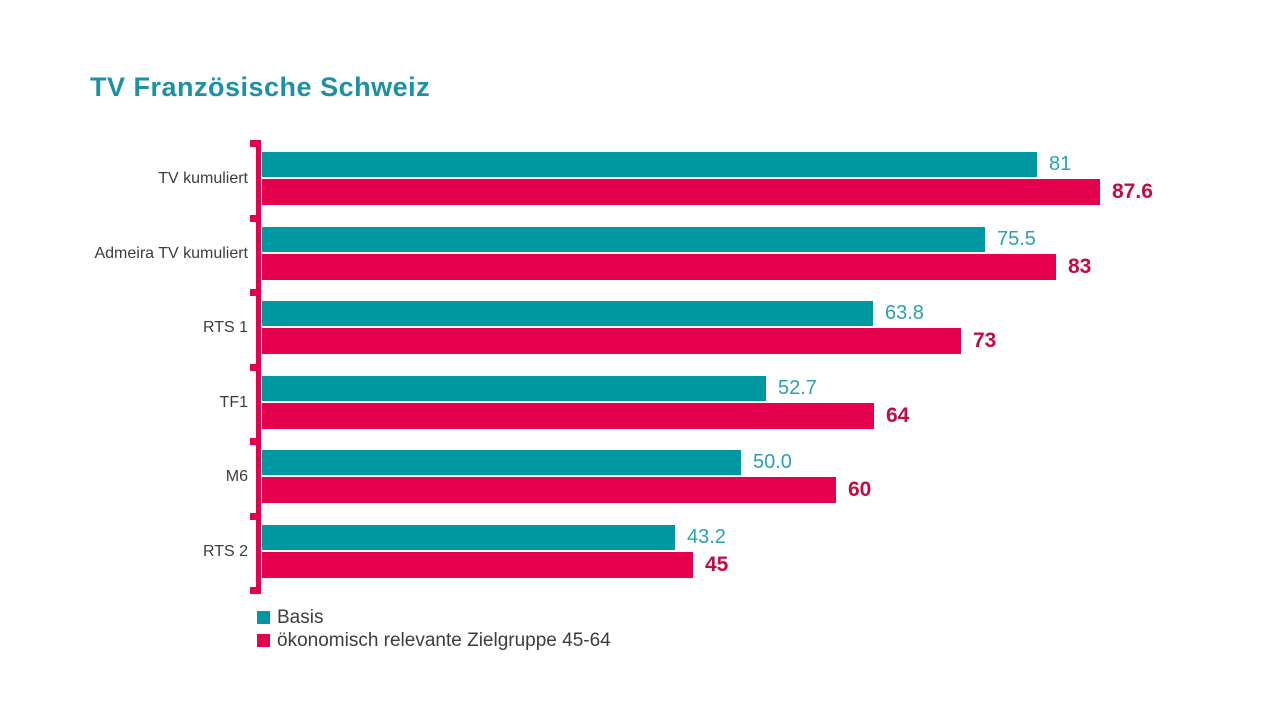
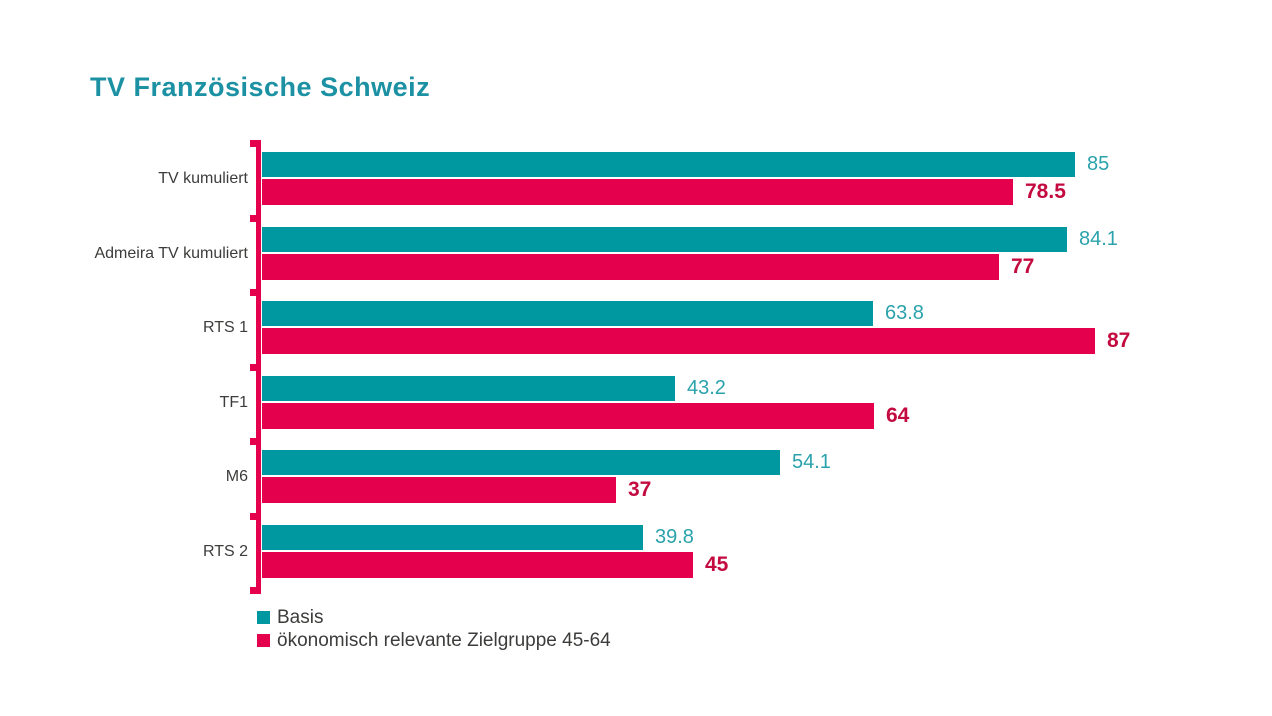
Basis/TV kumuliert: 81 -> 85
ökonomisch relevante Zielgruppe 45-64/TV kumuliert: 87.6 -> 78.5
Basis/Admeira TV kumuliert: 75.5 -> 84.1
ökonomisch relevante Zielgruppe 45-64/Admeira TV kumuliert: 83 -> 77
ökonomisch relevante Zielgruppe 45-64/RTS 1: 73 -> 87
Basis/TF1: 52.7 -> 43.2
Basis/M6: 50.0 -> 54.1
ökonomisch relevante Zielgruppe 45-64/M6: 60 -> 37
Basis/RTS 2: 43.2 -> 39.8
